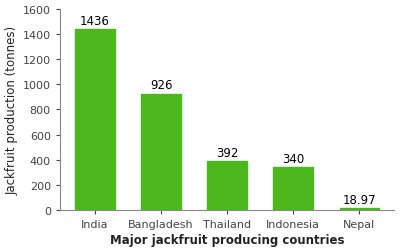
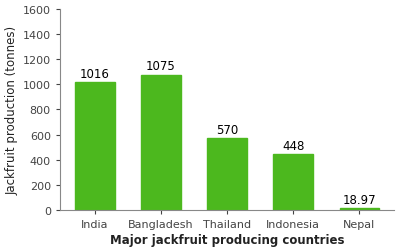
India: 1436 -> 1016
Bangladesh: 926 -> 1075
Thailand: 392 -> 570
Indonesia: 340 -> 448
